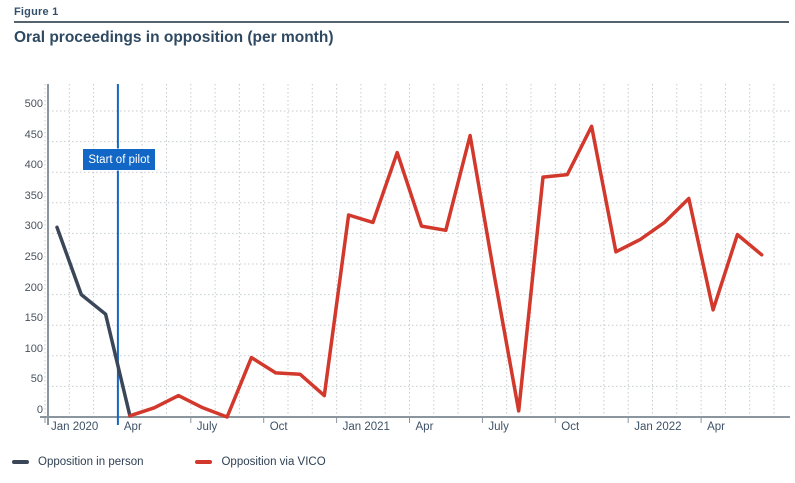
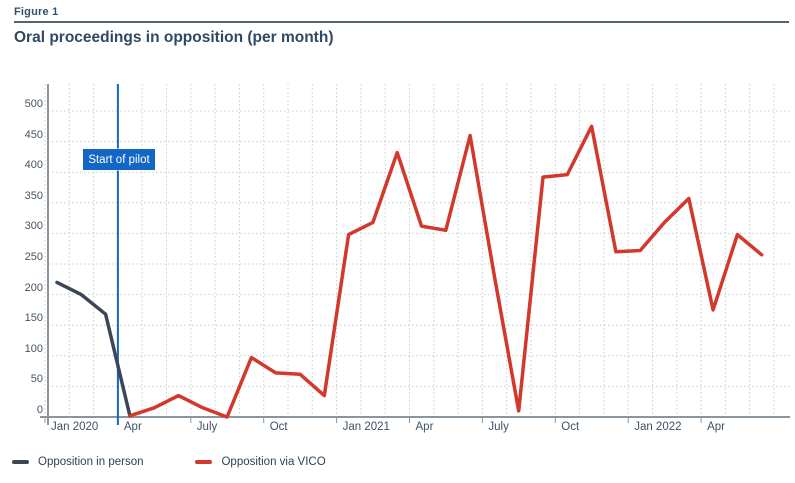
Opposition in person/Jan 2020: 310 -> 220
Opposition via VICO/Jan 2021: 330 -> 300
Opposition via VICO/Jan 2022: 290 -> 270
